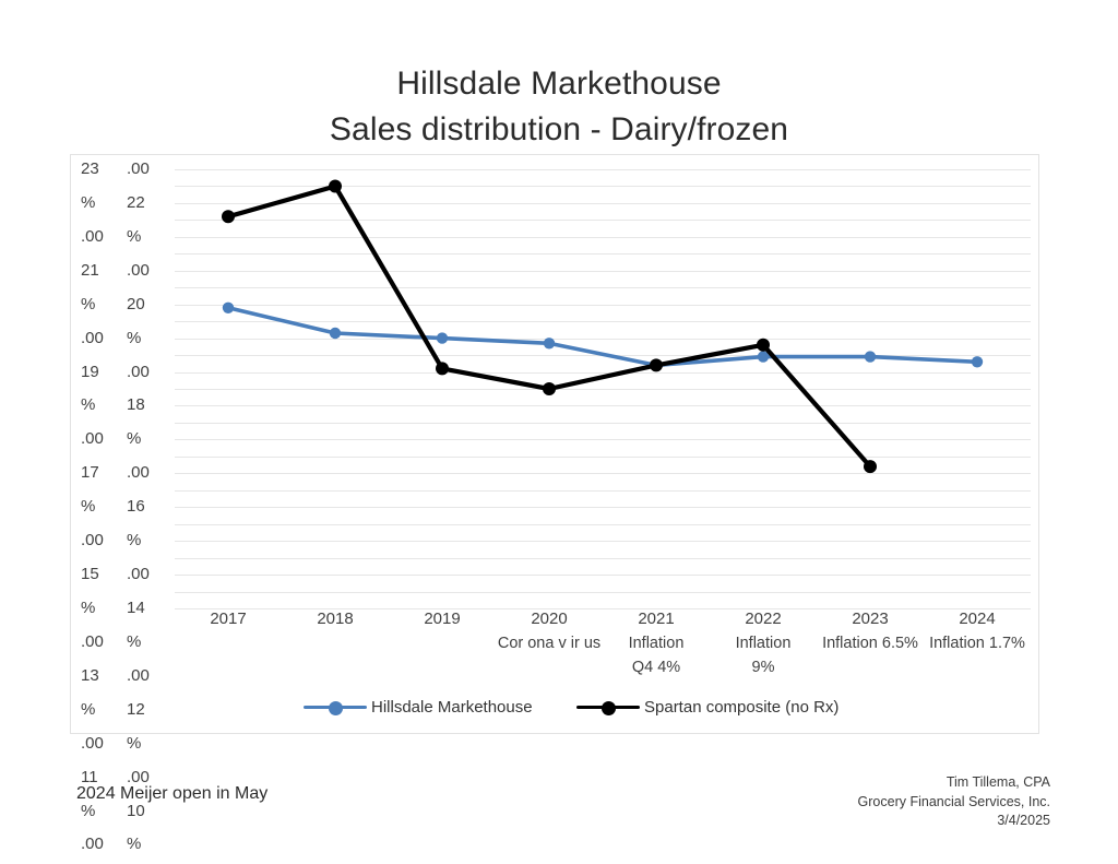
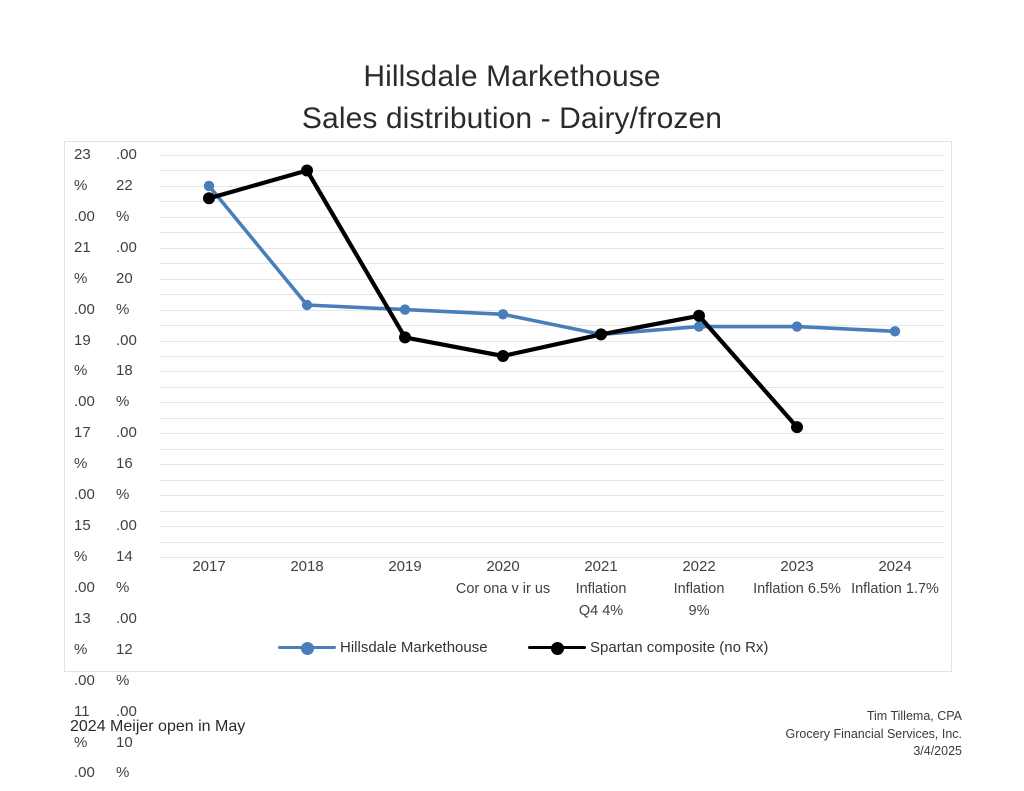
Hillsdale Markethouse/2017: 18.9 -> 22.0
